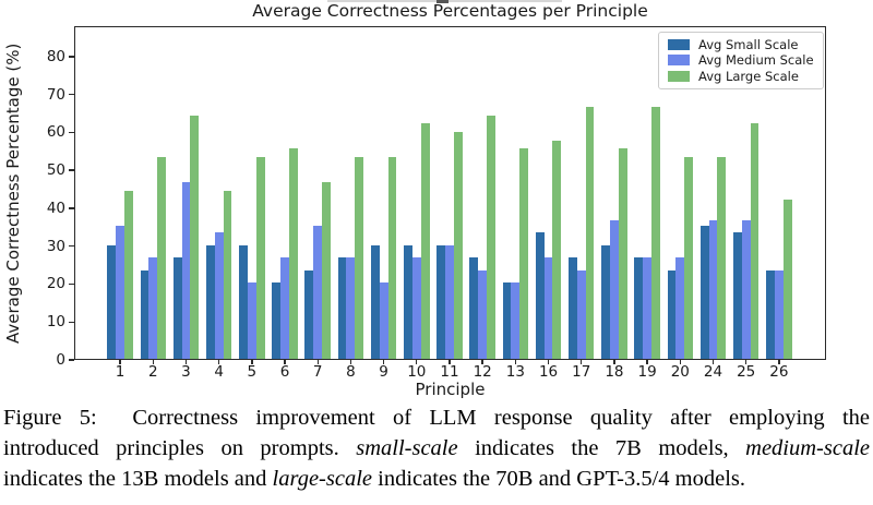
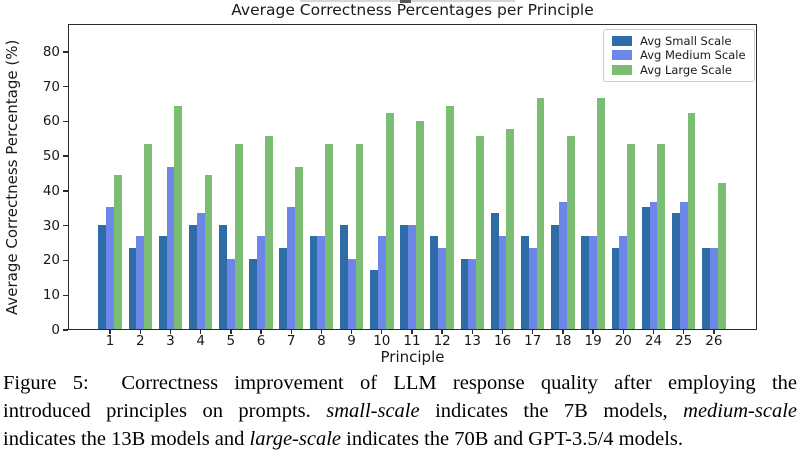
Avg Small Scale/10: 30 -> 17
